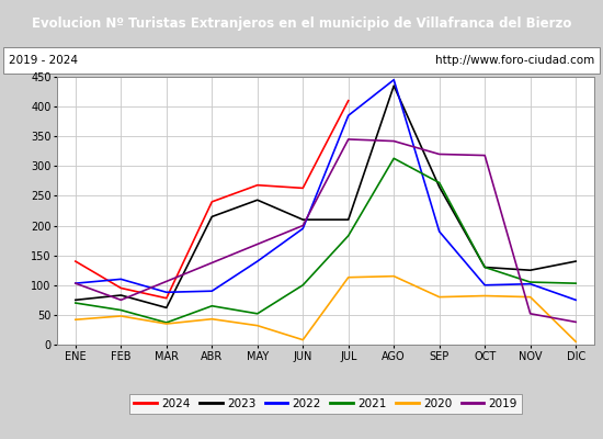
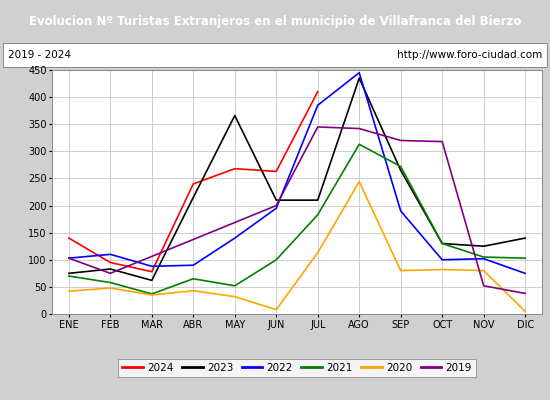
2023/MAY: 243 -> 366
2020/AGO: 115 -> 244
